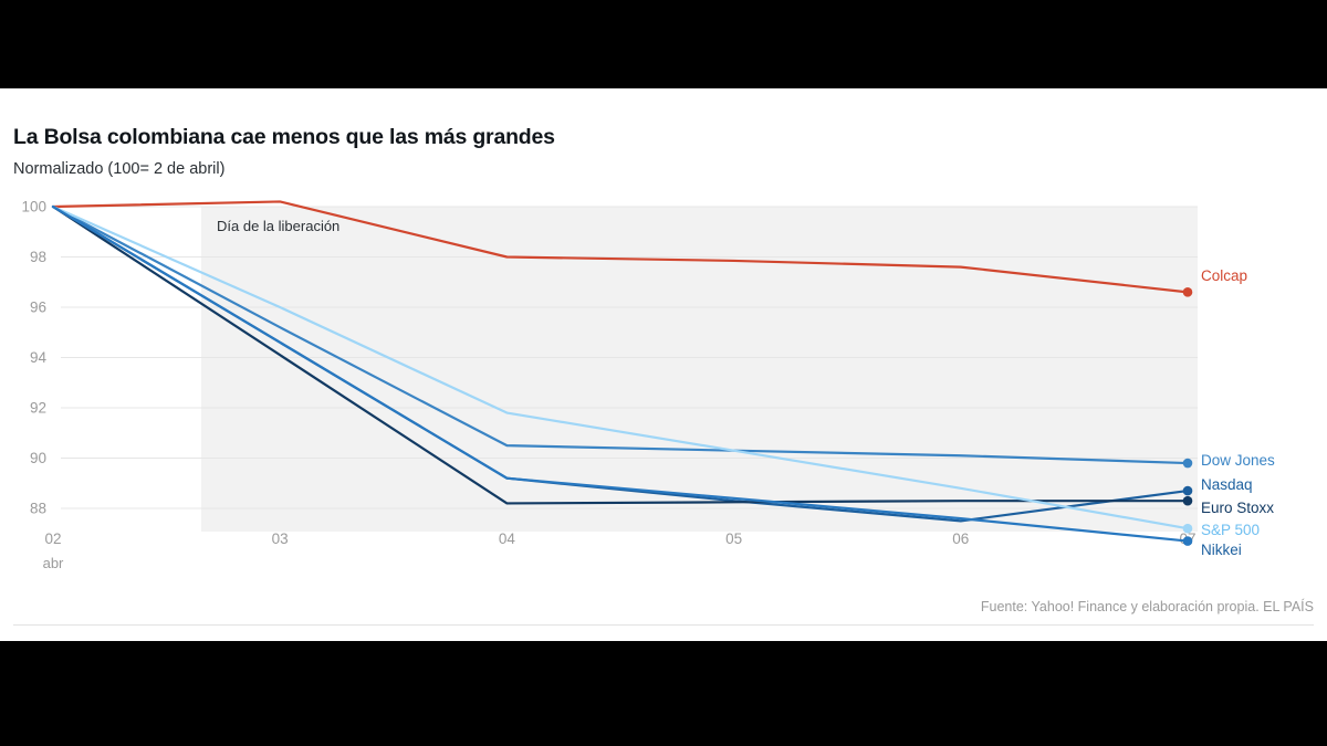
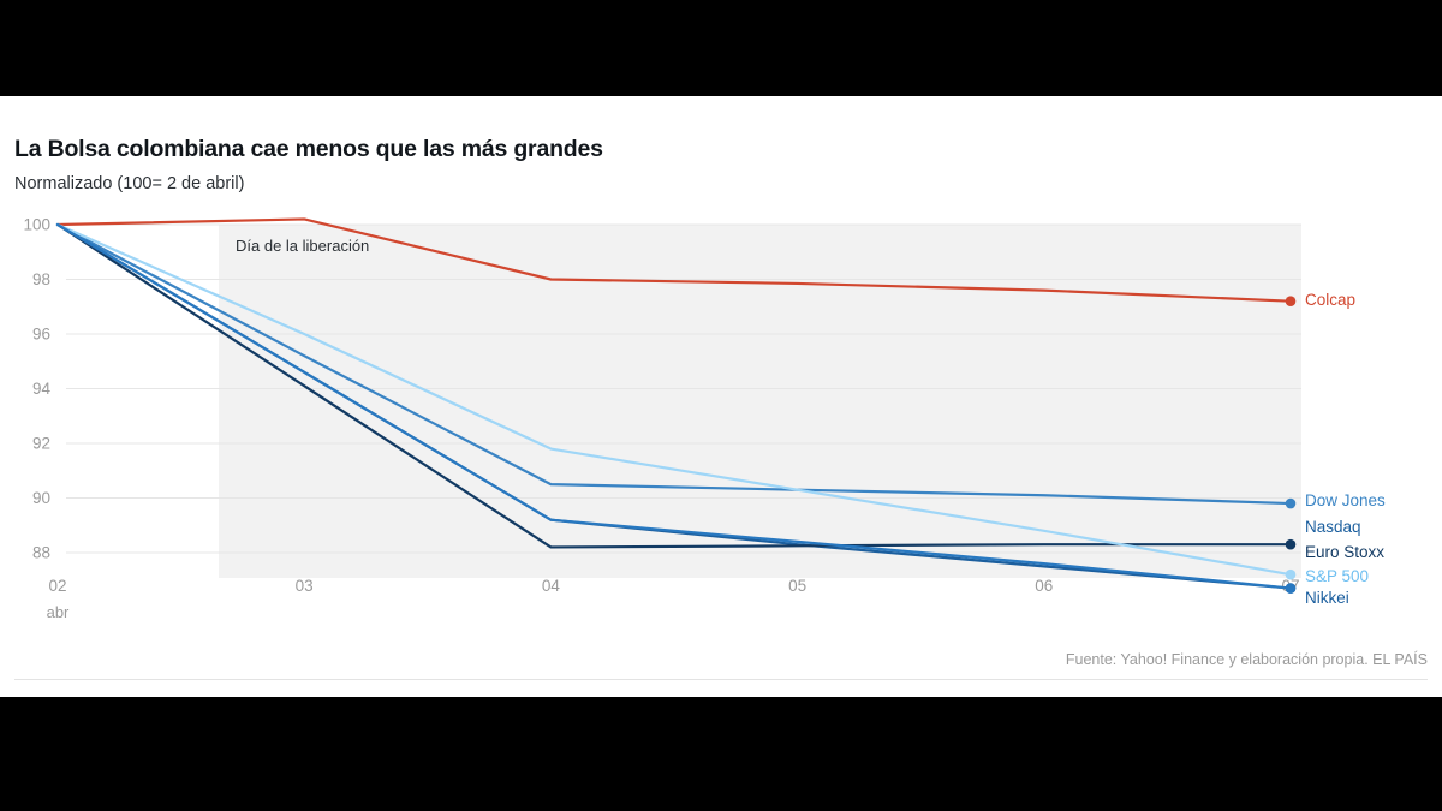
Colcap/07: 96.6 -> 97.2
Nasdaq/07: 88.7 -> 86.7
